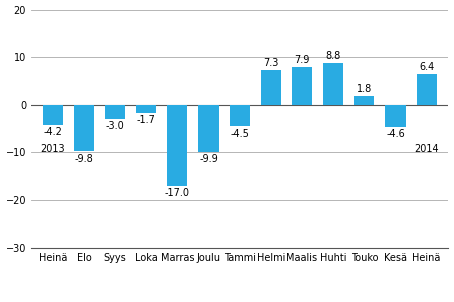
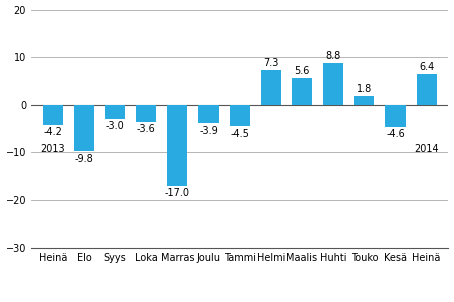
Loka: -1.7 -> -3.6
Joulu: -9.9 -> -3.9
Maalis: 7.9 -> 5.6
